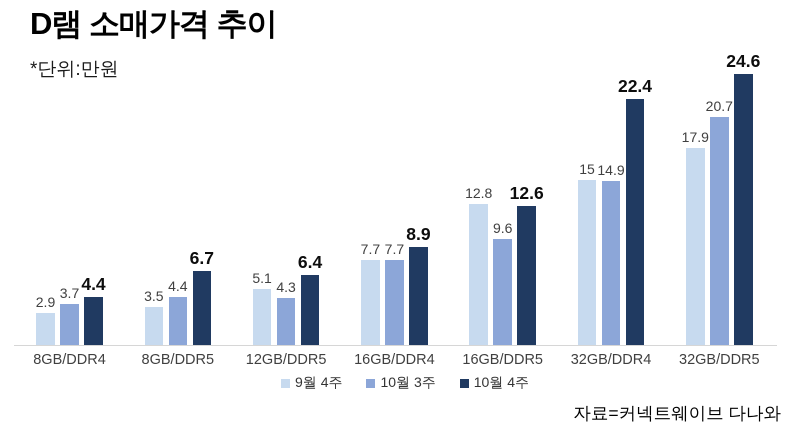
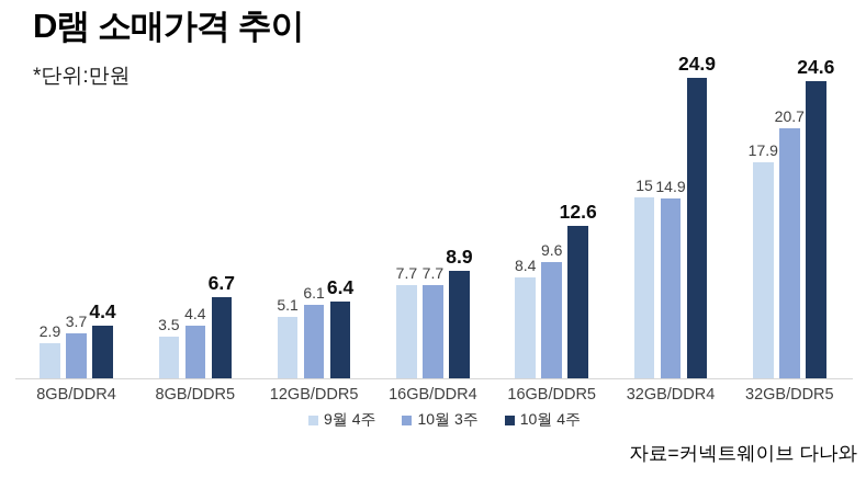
10월 3주/12GB/DDR5: 4.3 -> 6.1
9월 4주/16GB/DDR5: 12.8 -> 8.4
10월 4주/32GB/DDR4: 22.4 -> 24.9
